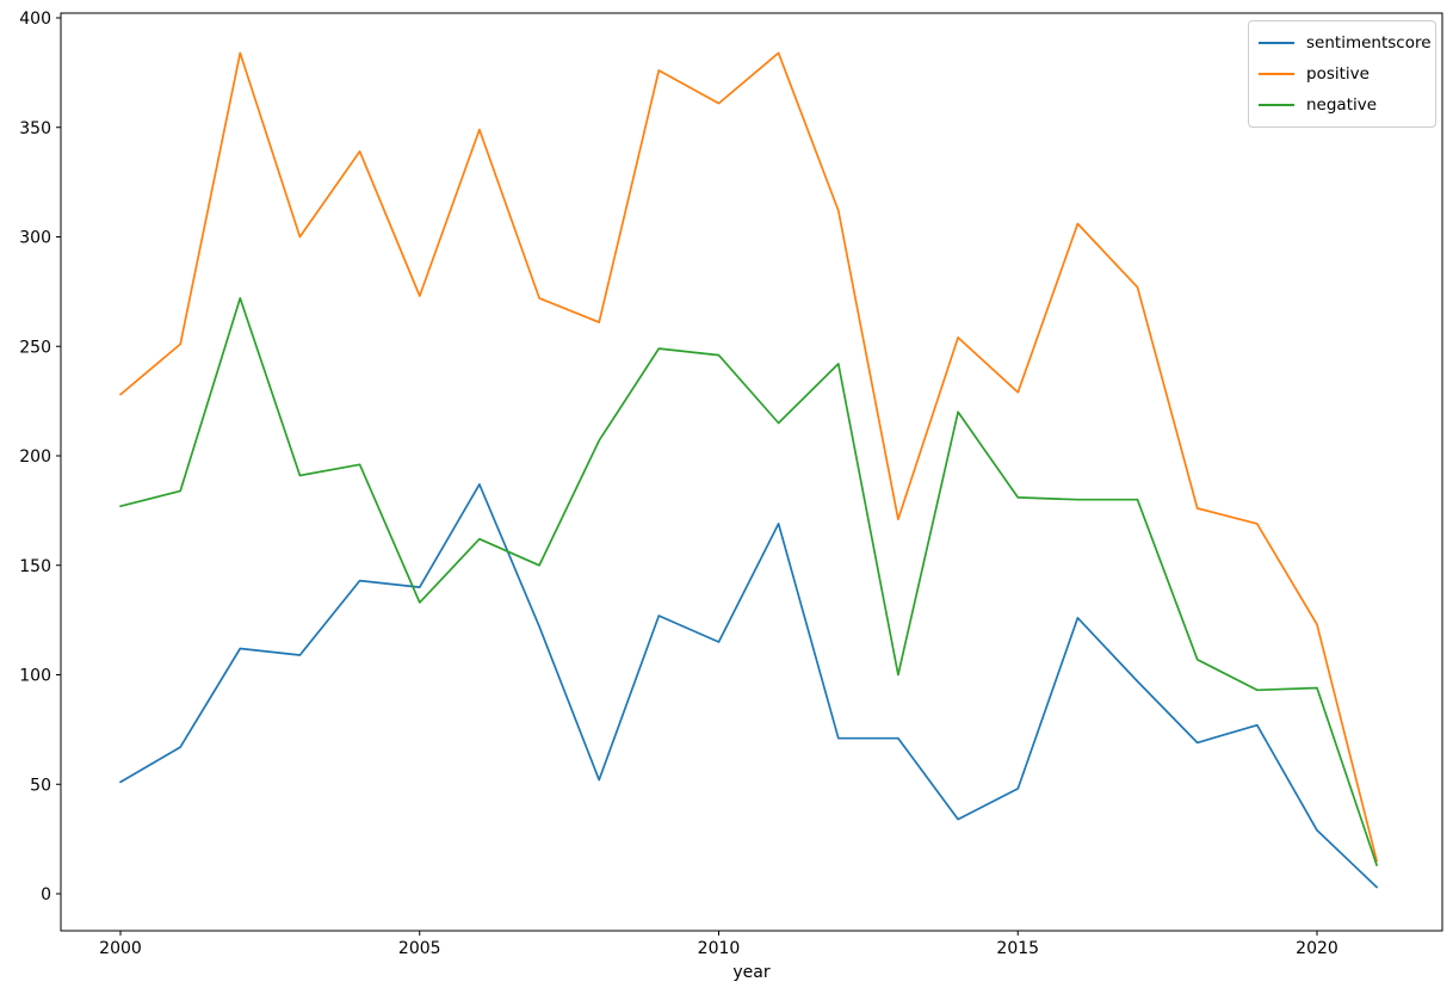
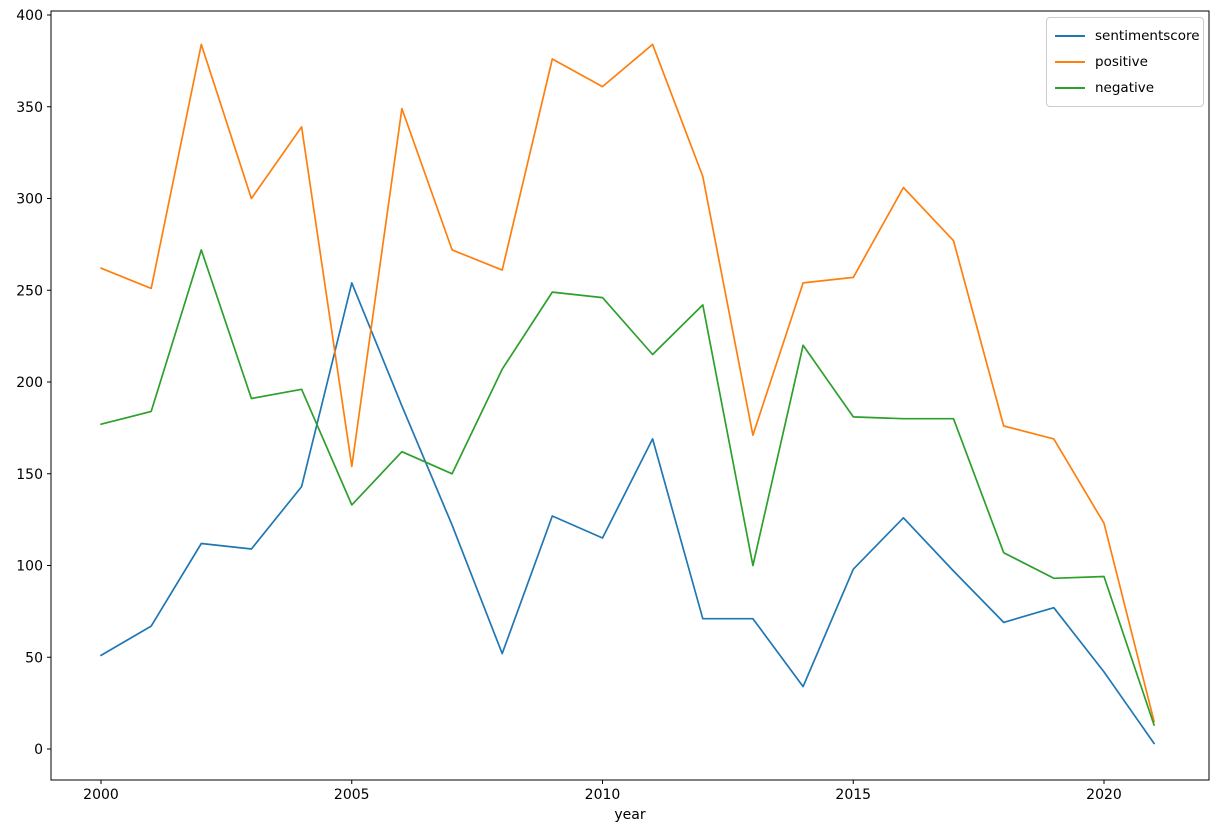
positive/2000: 228 -> 262
sentimentscore/2005: 140 -> 254
positive/2005: 273 -> 154
sentimentscore/2015: 48 -> 98
positive/2015: 229 -> 257
sentimentscore/2020: 29 -> 42
